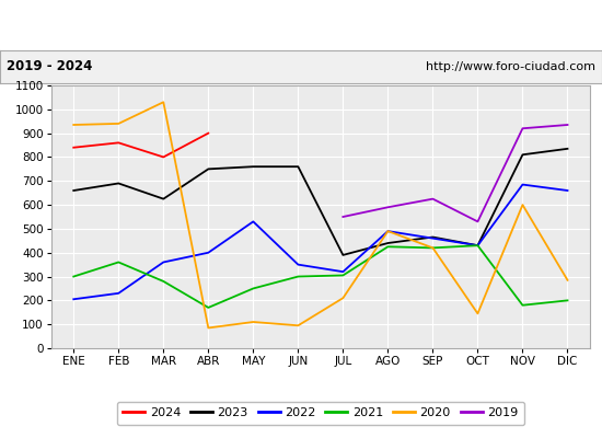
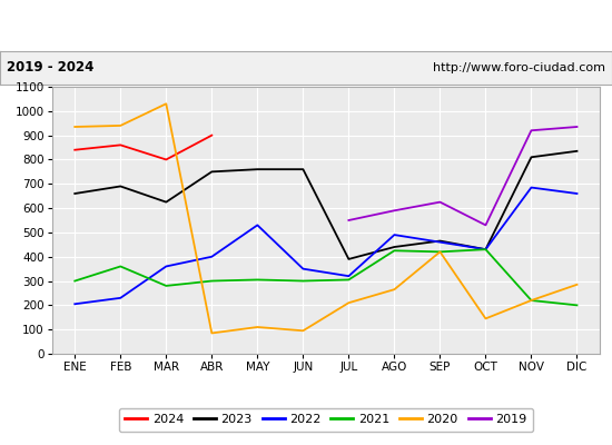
2021/ABR: 170 -> 300
2021/MAY: 250 -> 305
2020/AGO: 490 -> 265
2021/NOV: 180 -> 220
2020/NOV: 600 -> 220
